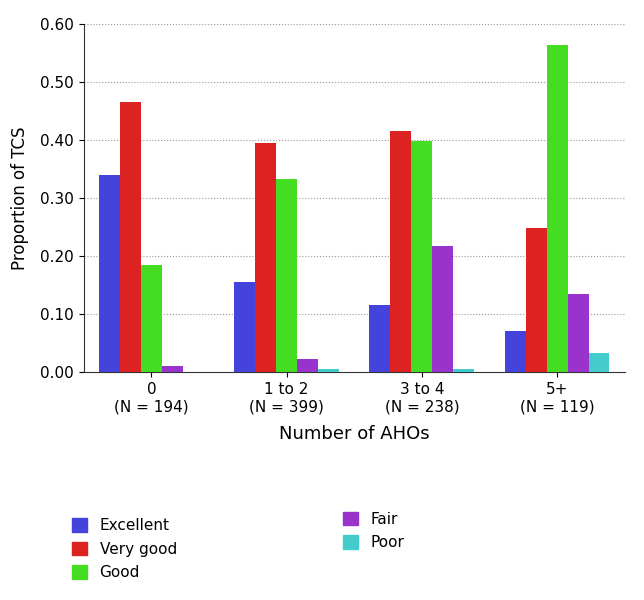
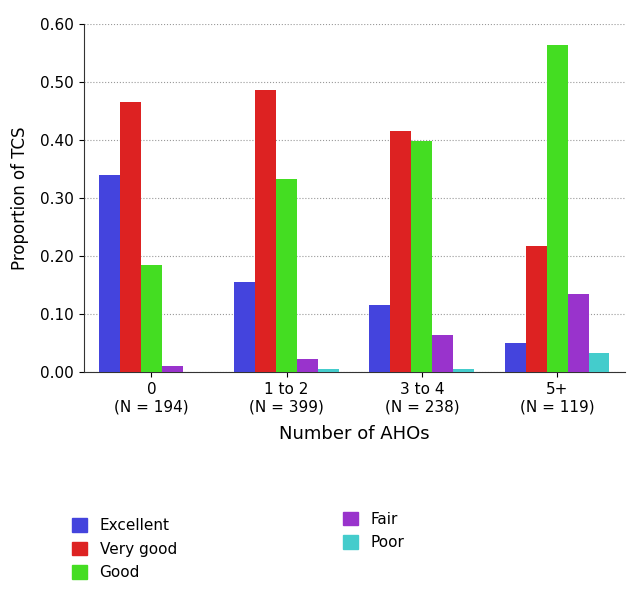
Very good/1 to 2 (N = 399): 0.394 -> 0.487
Fair/3 to 4 (N = 238): 0.218 -> 0.063
Excellent/5+ (N = 119): 0.070 -> 0.050
Very good/5+ (N = 119): 0.248 -> 0.217
